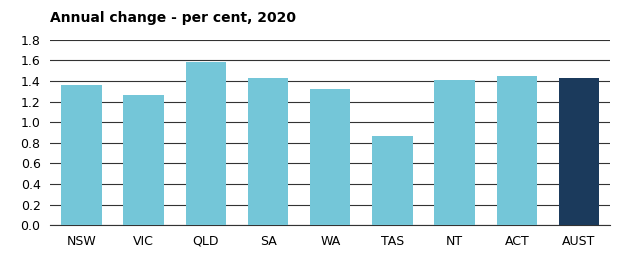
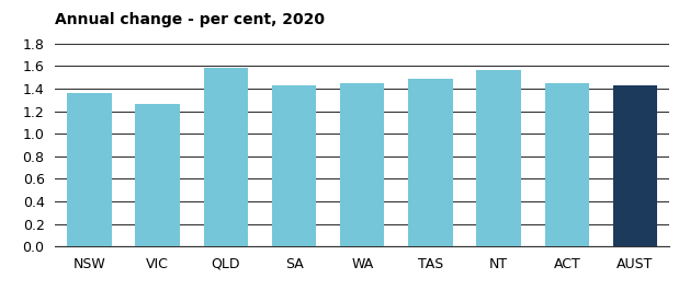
WA: 1.32 -> 1.45
TAS: 0.87 -> 1.49
NT: 1.41 -> 1.56
